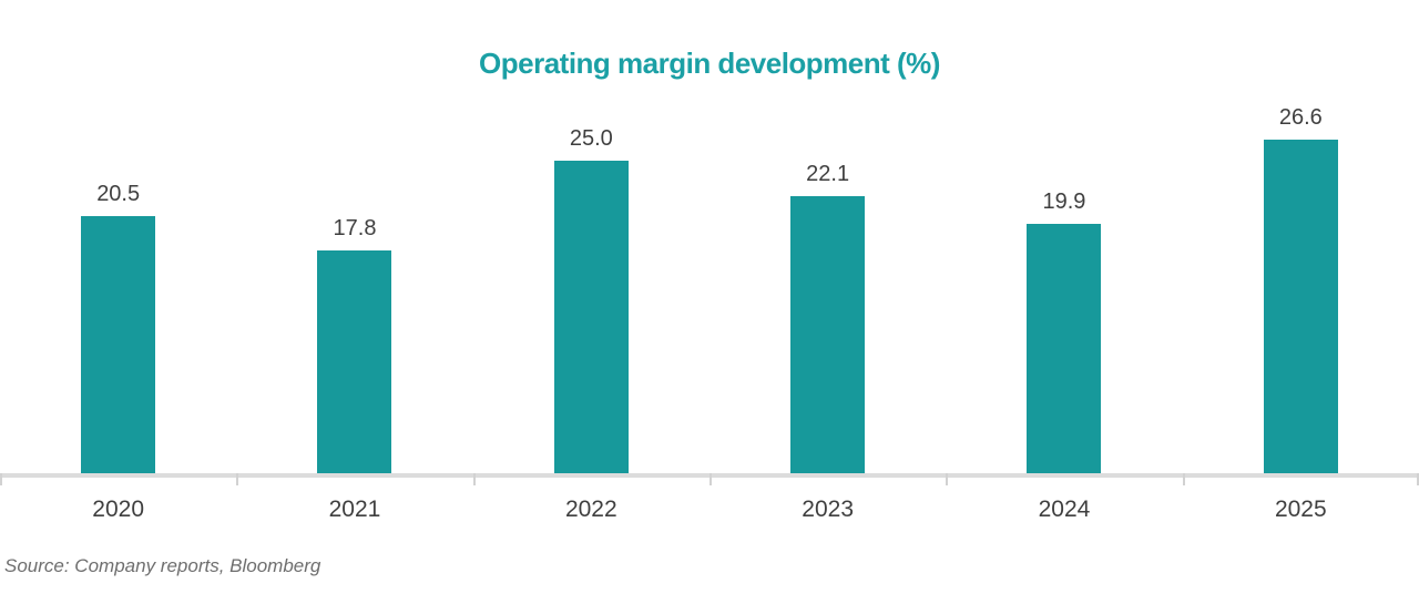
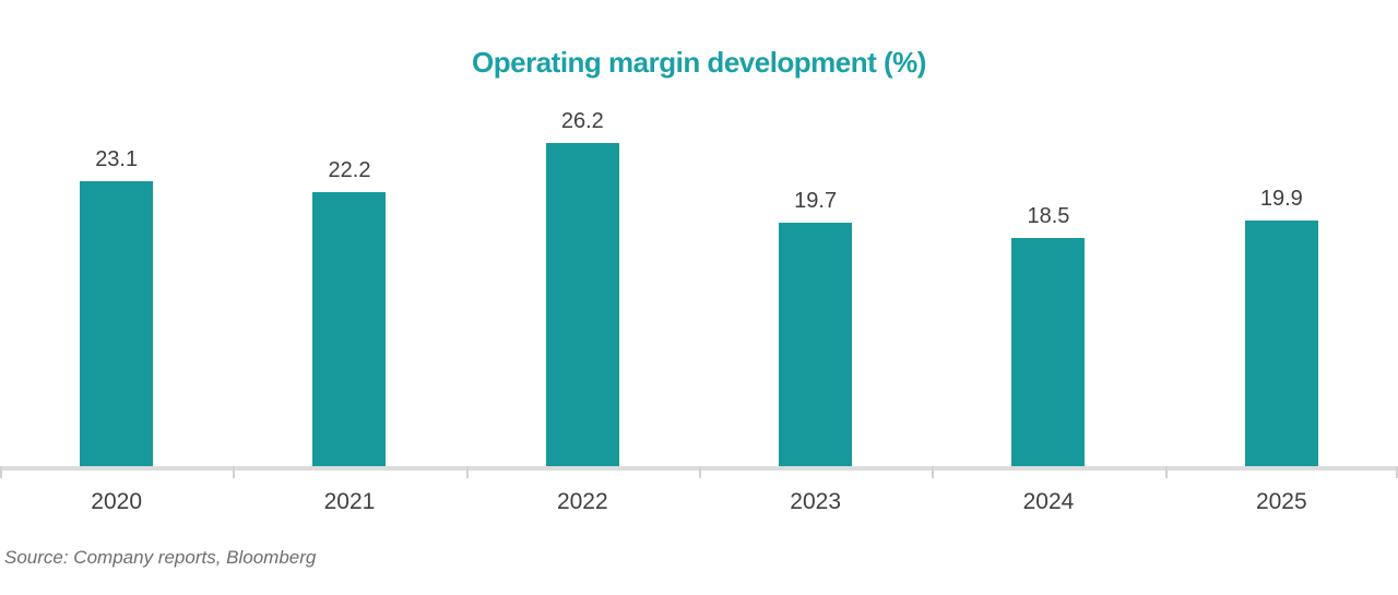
2020: 20.5 -> 23.1
2021: 17.8 -> 22.2
2022: 25.0 -> 26.2
2023: 22.1 -> 19.7
2024: 19.9 -> 18.5
2025: 26.6 -> 19.9
